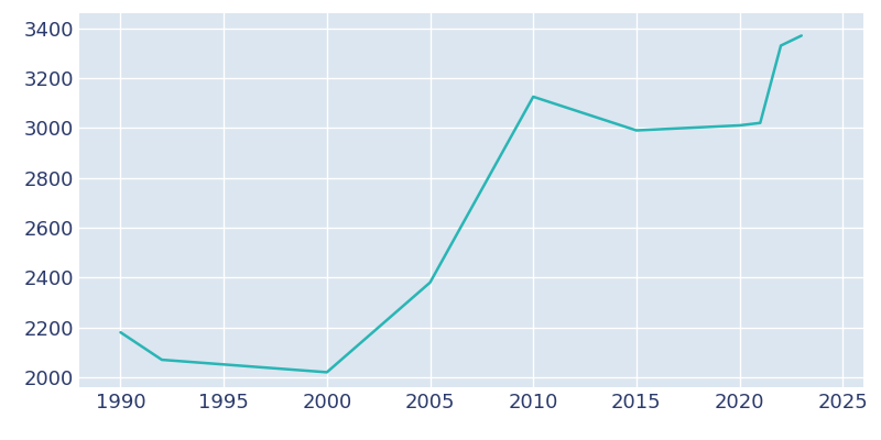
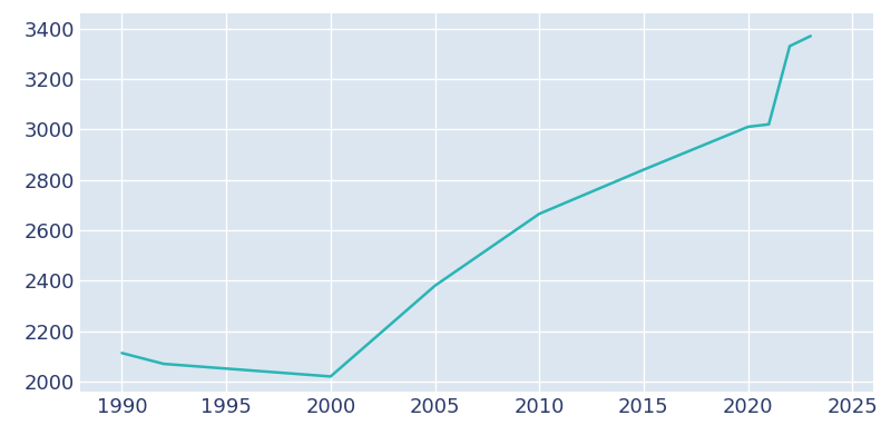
1990: 2180 -> 2113
2010: 3125 -> 2665
2015: 2990 -> 2840
